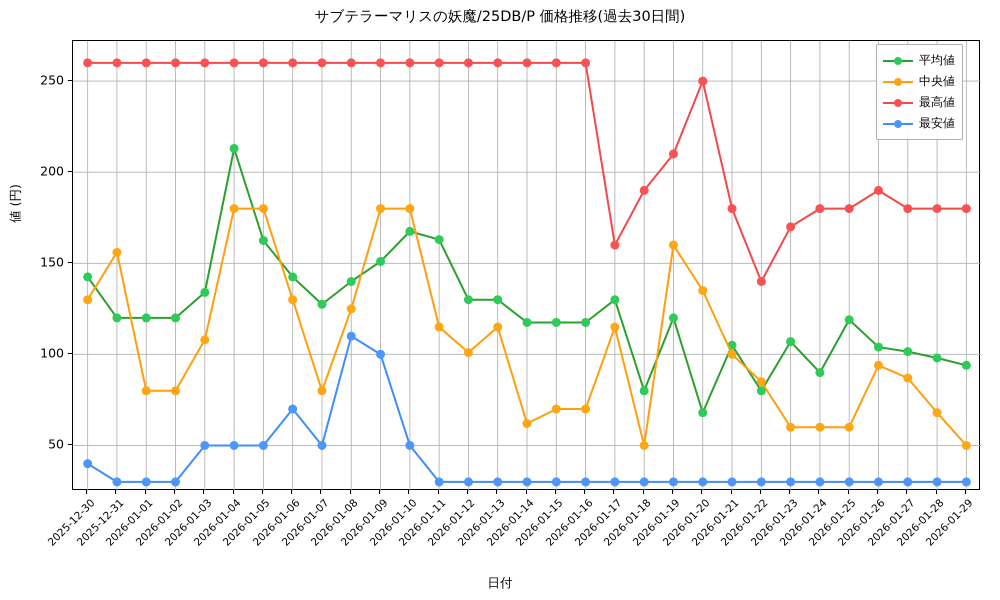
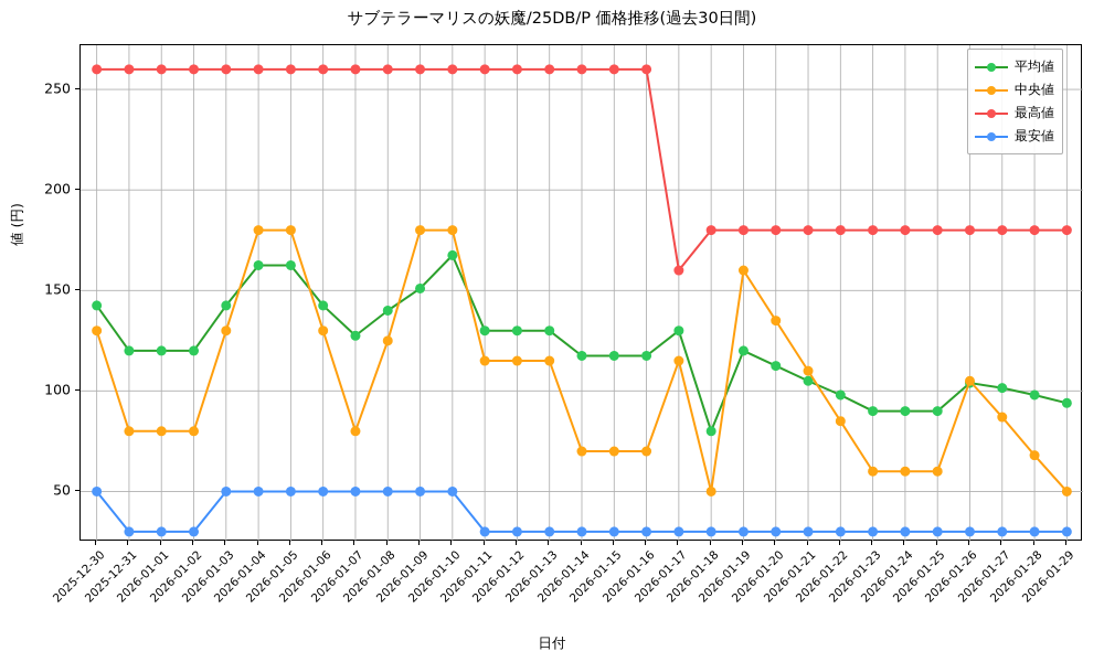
最安値/2025-12-30: 40 -> 50
中央値/2025-12-31: 156 -> 80
平均値/2026-01-03: 134 -> 142
中央値/2026-01-03: 108 -> 130
平均値/2026-01-04: 213 -> 162
最安値/2026-01-06: 70 -> 50
最安値/2026-01-08: 110 -> 50
最安値/2026-01-09: 100 -> 50
平均値/2026-01-11: 163 -> 130
中央値/2026-01-12: 101 -> 115
中央値/2026-01-14: 62 -> 70
最高値/2026-01-18: 190 -> 180
最高値/2026-01-19: 210 -> 180
平均値/2026-01-20: 68 -> 112
最高値/2026-01-20: 250 -> 180
中央値/2026-01-21: 100 -> 110
平均値/2026-01-22: 80 -> 98
最高値/2026-01-22: 140 -> 180
平均値/2026-01-23: 107 -> 90
最高値/2026-01-23: 170 -> 180
平均値/2026-01-25: 119 -> 90
中央値/2026-01-26: 94 -> 105
最高値/2026-01-26: 190 -> 180
